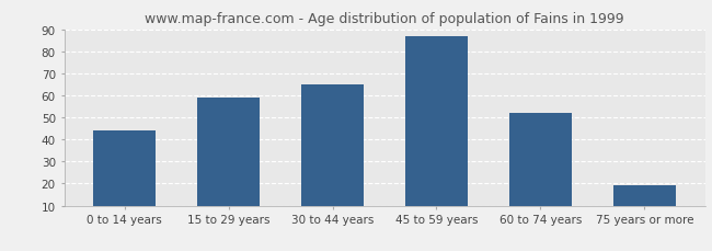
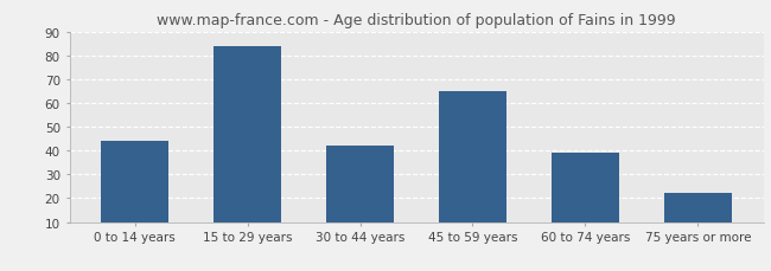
15 to 29 years: 59 -> 84
30 to 44 years: 65 -> 42
45 to 59 years: 87 -> 65
60 to 74 years: 52 -> 39
75 years or more: 19 -> 22
